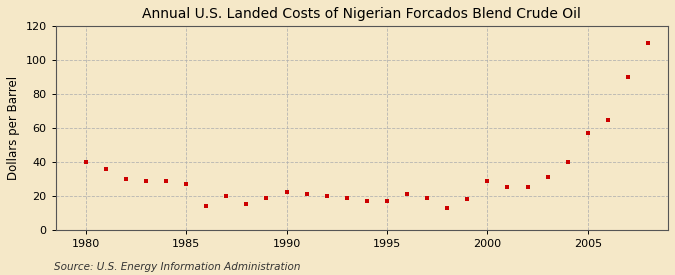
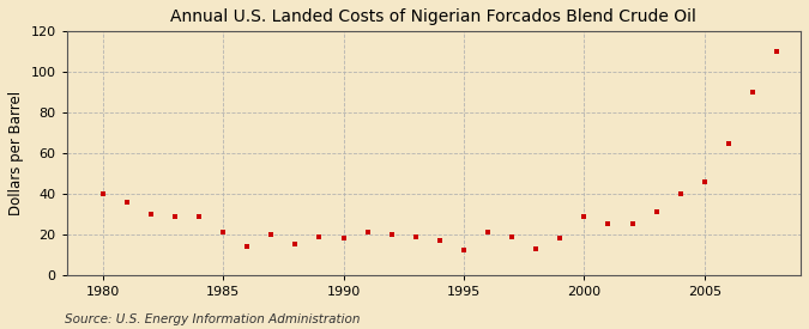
1985: 27 -> 21
1990: 22 -> 18
1995: 17 -> 12
2005: 57 -> 46
